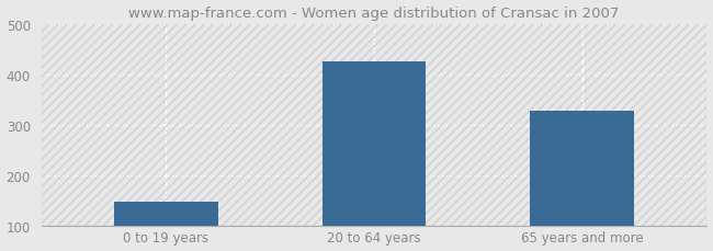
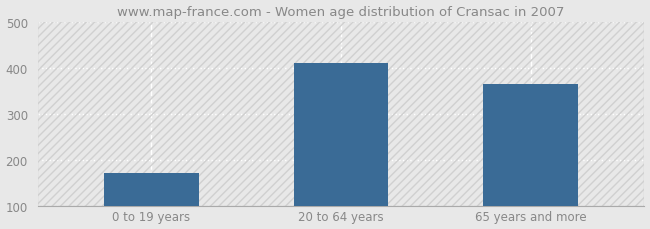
0 to 19 years: 147 -> 170
20 to 64 years: 425 -> 410
65 years and more: 327 -> 365
